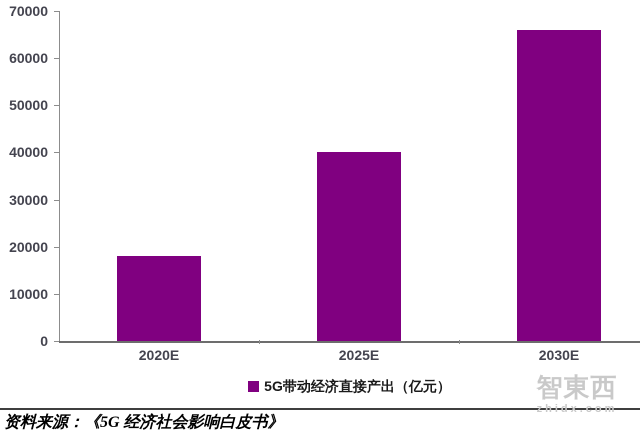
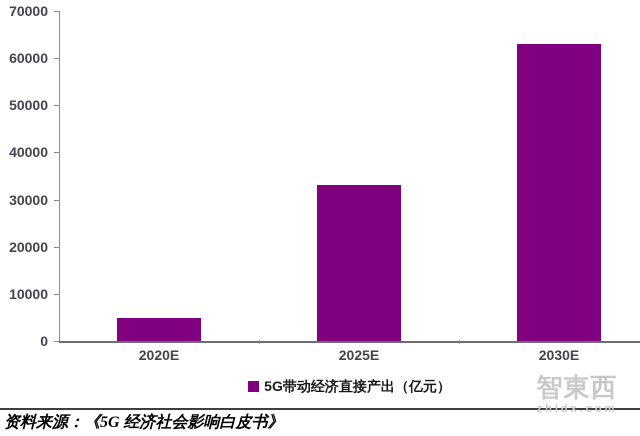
2020E: 18000 -> 5000
2025E: 40000 -> 33000
2030E: 66000 -> 63000
